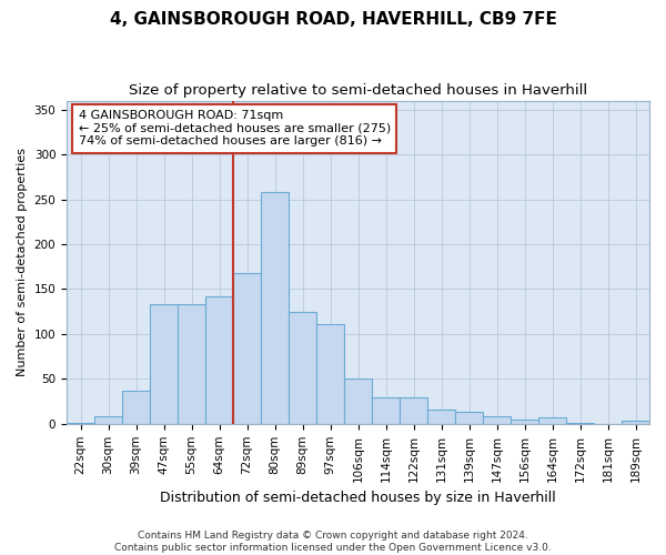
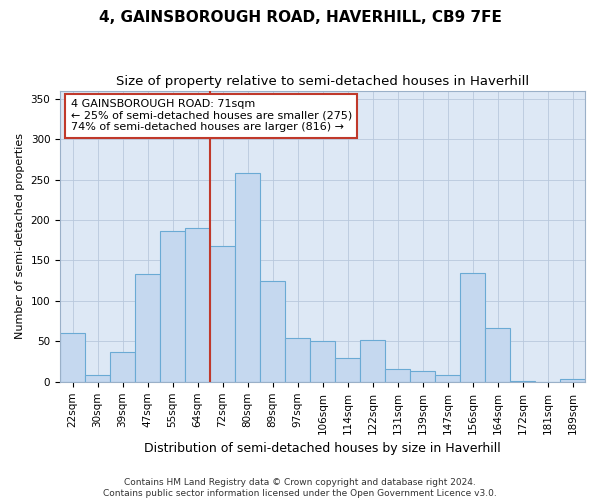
22sqm: 1 -> 60
55sqm: 133 -> 186
64sqm: 142 -> 190
97sqm: 111 -> 54
122sqm: 29 -> 52
156sqm: 5 -> 134
164sqm: 7 -> 66
